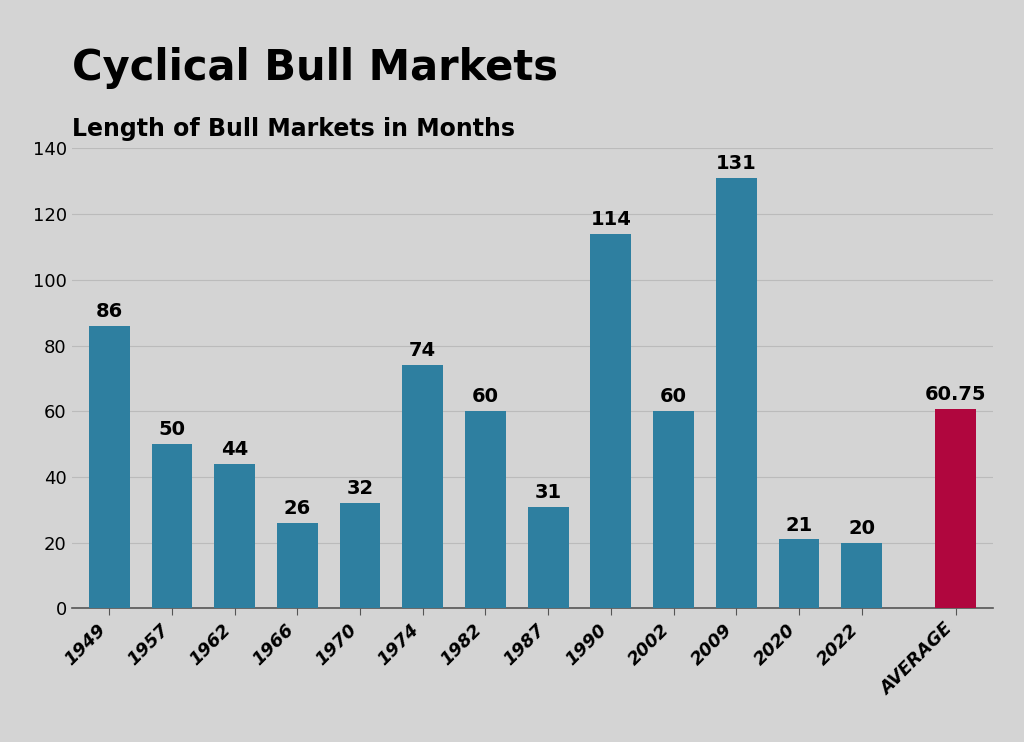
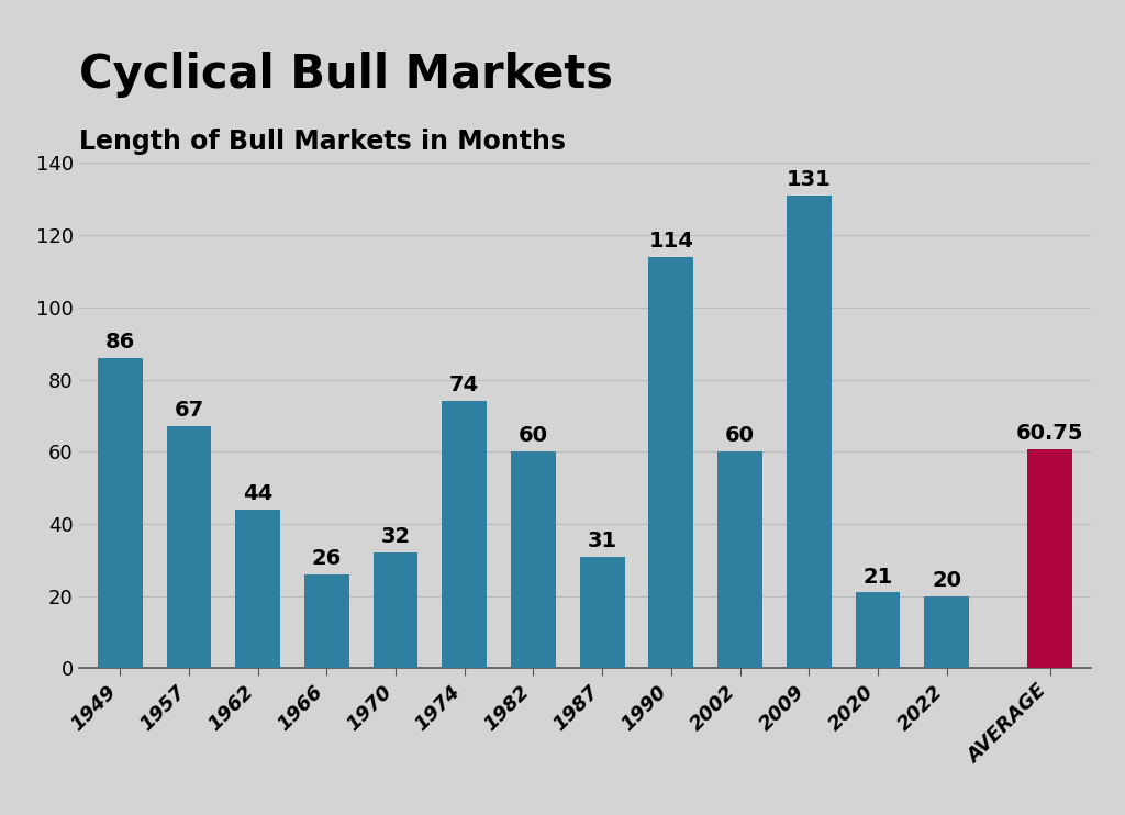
1957: 50 -> 67
